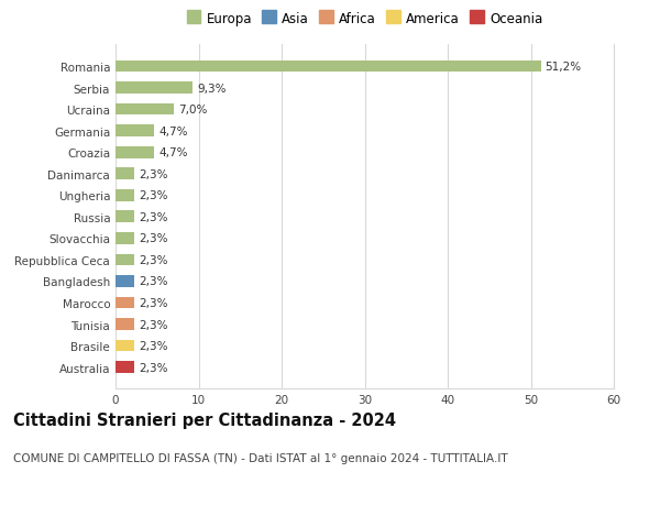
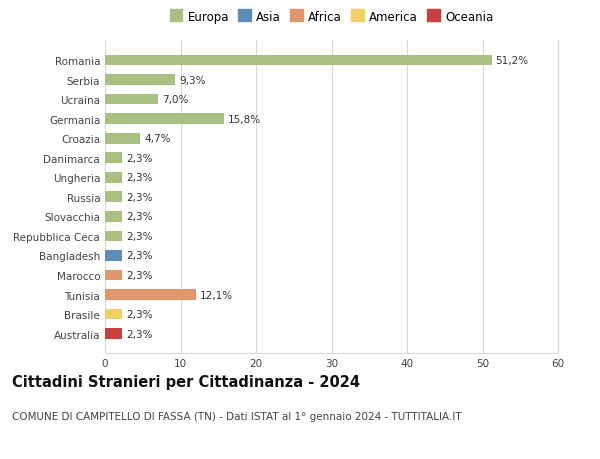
Germania: 4,7% -> 15,8%
Tunisia: 2,3% -> 12,1%
